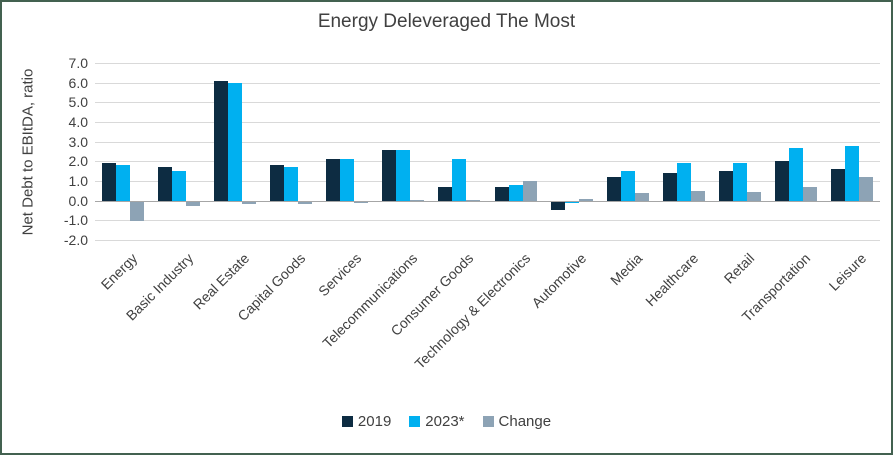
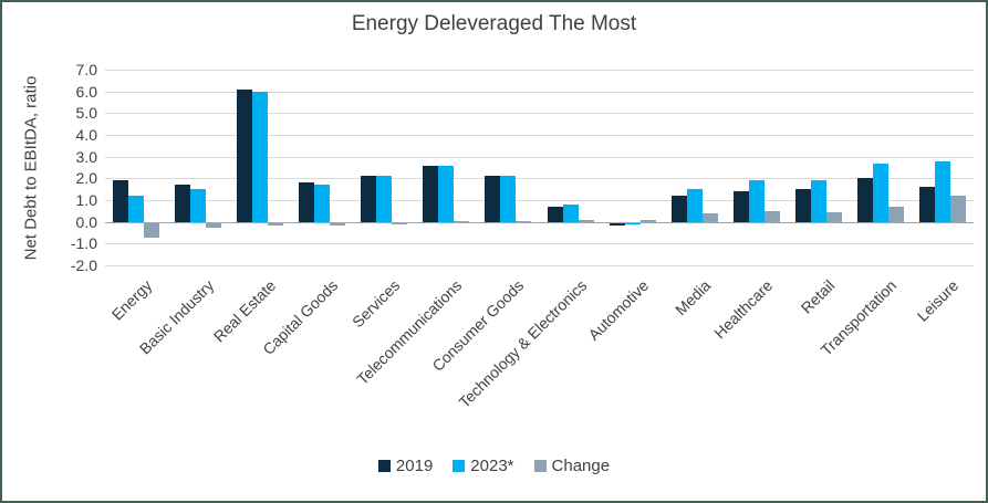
2023*/Energy: 1.8 -> 1.2
Change/Energy: -1.0 -> -0.7
2019/Consumer Goods: 0.7 -> 2.1
Change/Technology & Electronics: 1.0 -> 0.1
2019/Automotive: -0.4 -> -0.1
